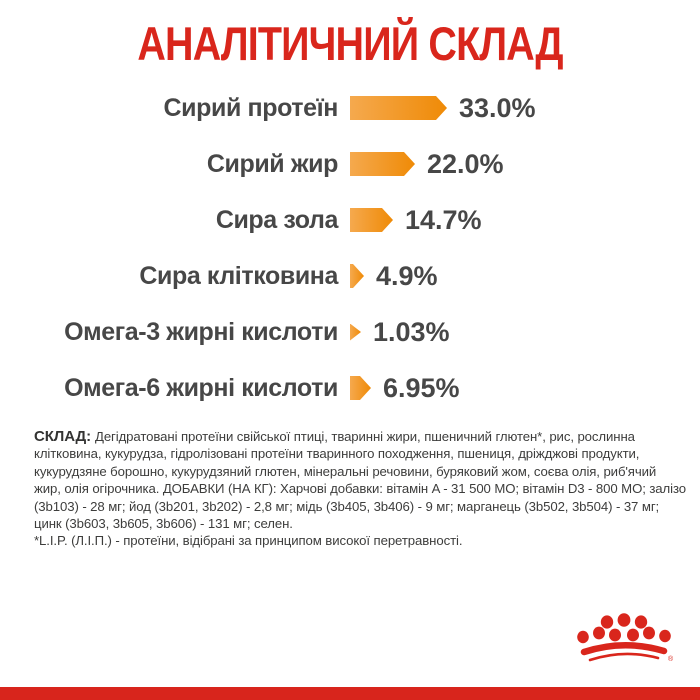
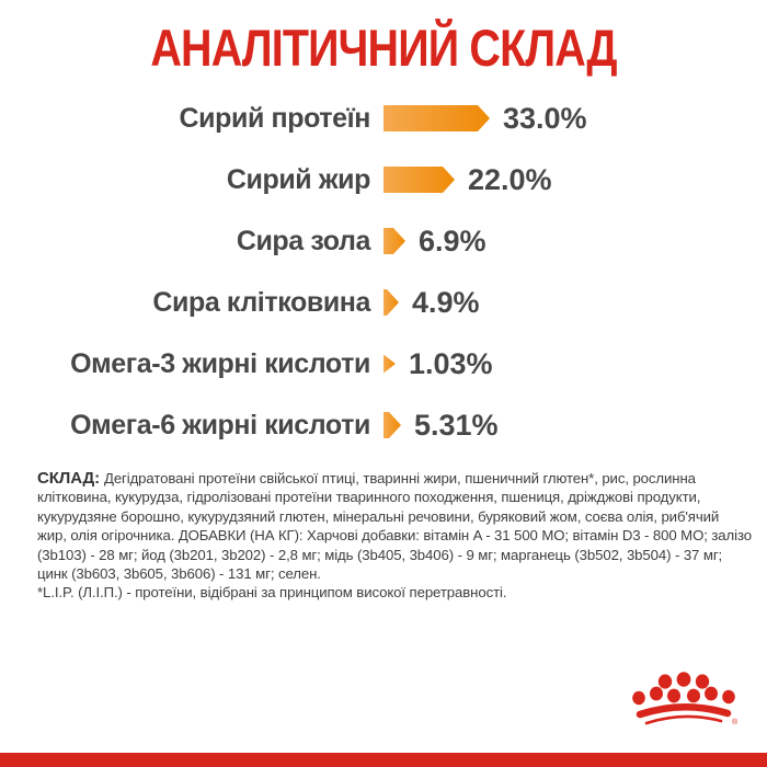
Сира зола: 14.7% -> 6.9%
Омега-6 жирні кислоти: 6.95% -> 5.31%
